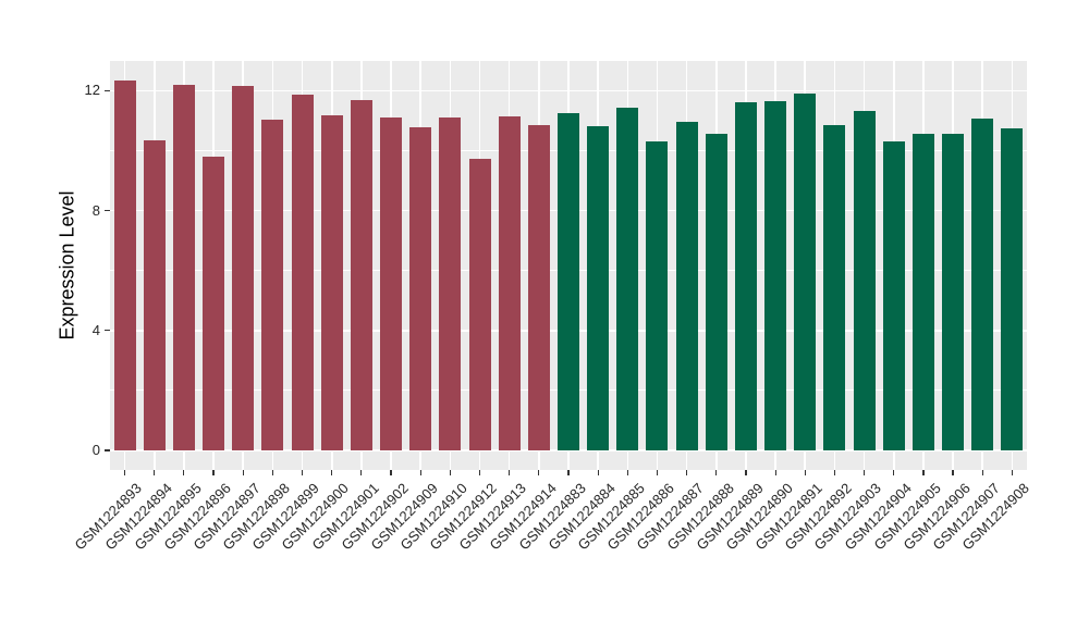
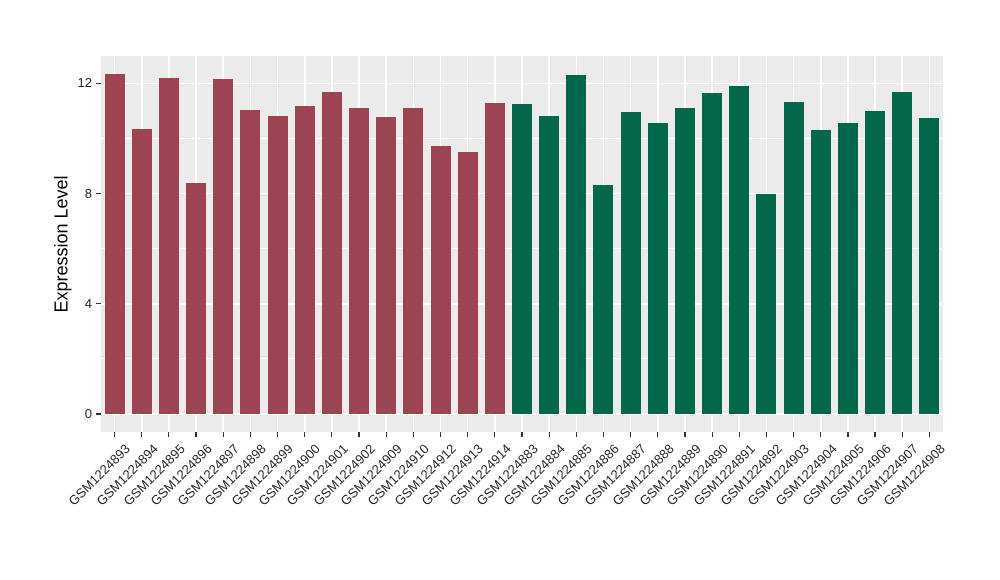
GSM1224896: 9.8 -> 8.4
GSM1224899: 11.9 -> 10.8
GSM1224913: 11.1 -> 9.5
GSM1224914: 10.8 -> 11.3
GSM1224885: 11.4 -> 12.3
GSM1224886: 10.3 -> 8.3
GSM1224889: 11.6 -> 11.1
GSM1224892: 10.8 -> 8.0
GSM1224906: 10.6 -> 11.0
GSM1224907: 11.1 -> 11.7
